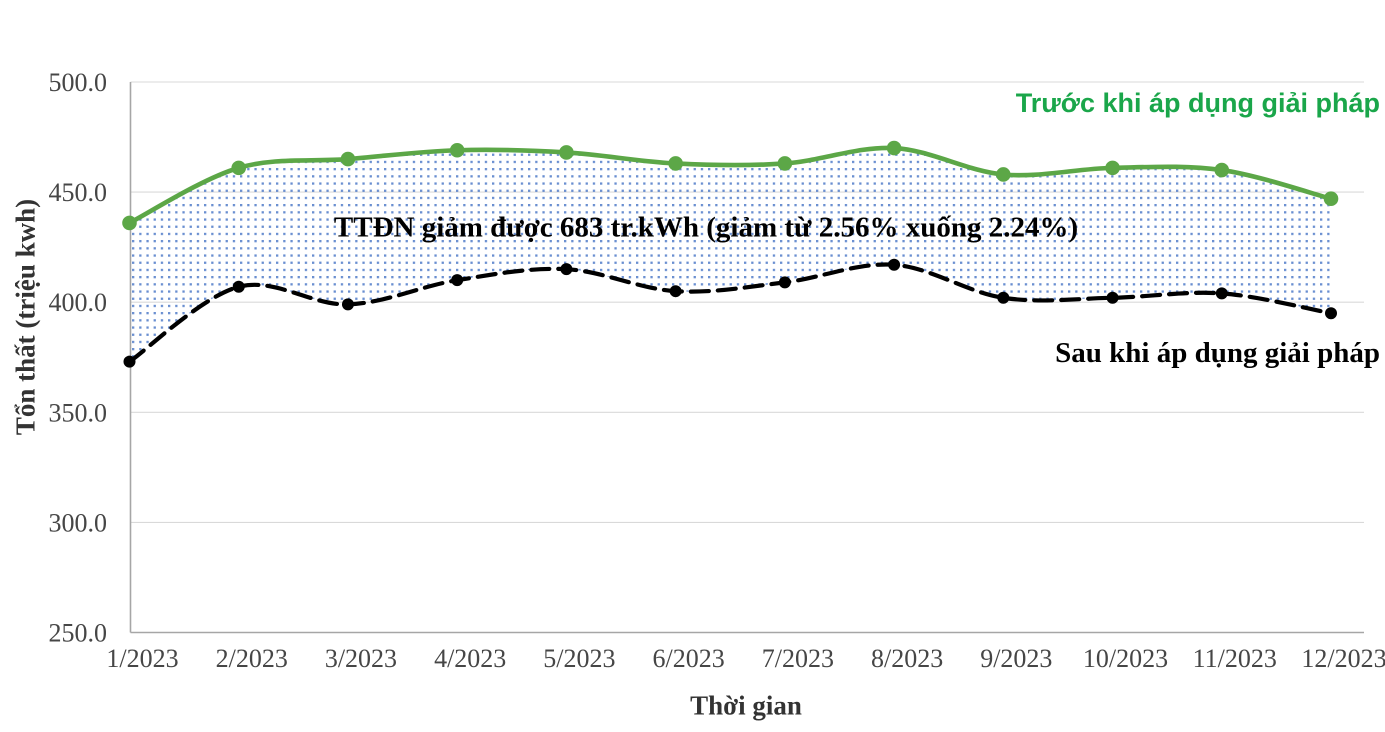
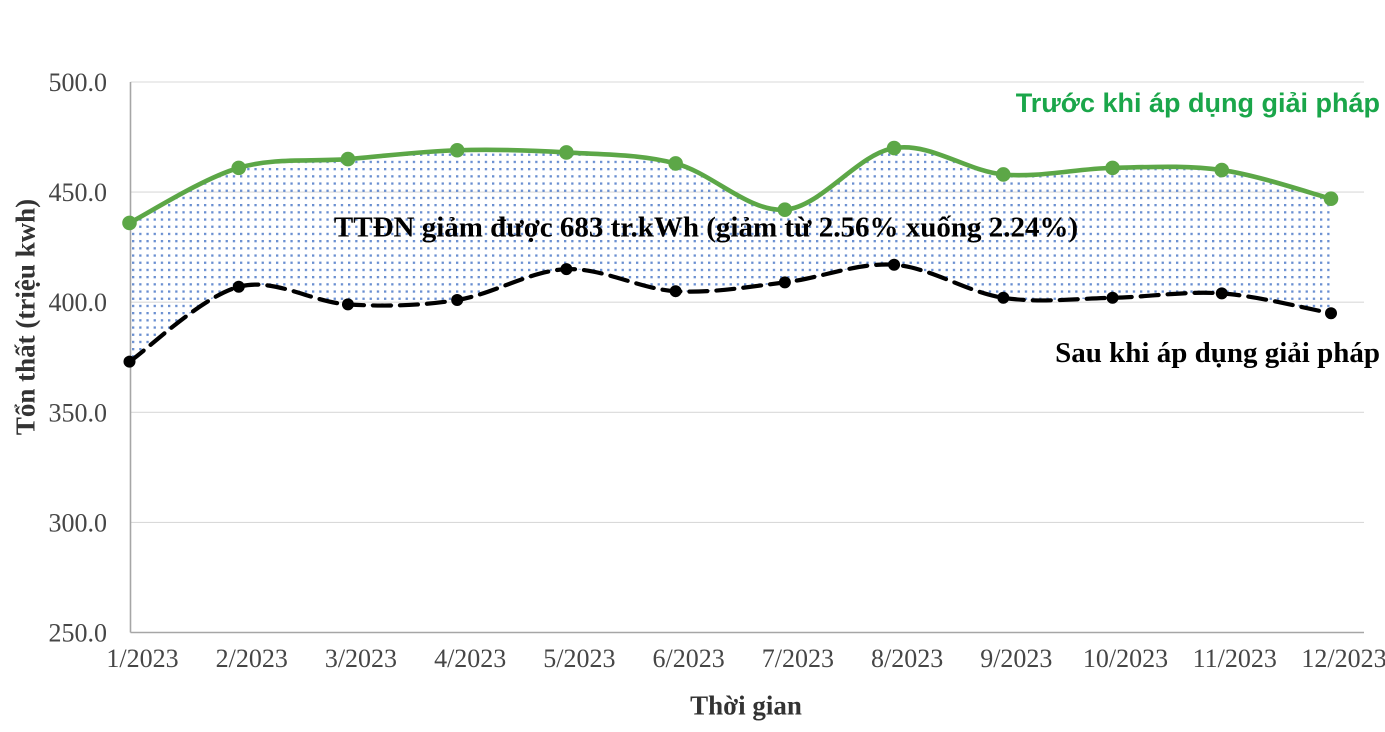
Sau khi áp dụng giải pháp/4/2023: 410 -> 401
Trước khi áp dụng giải pháp/7/2023: 463 -> 442
